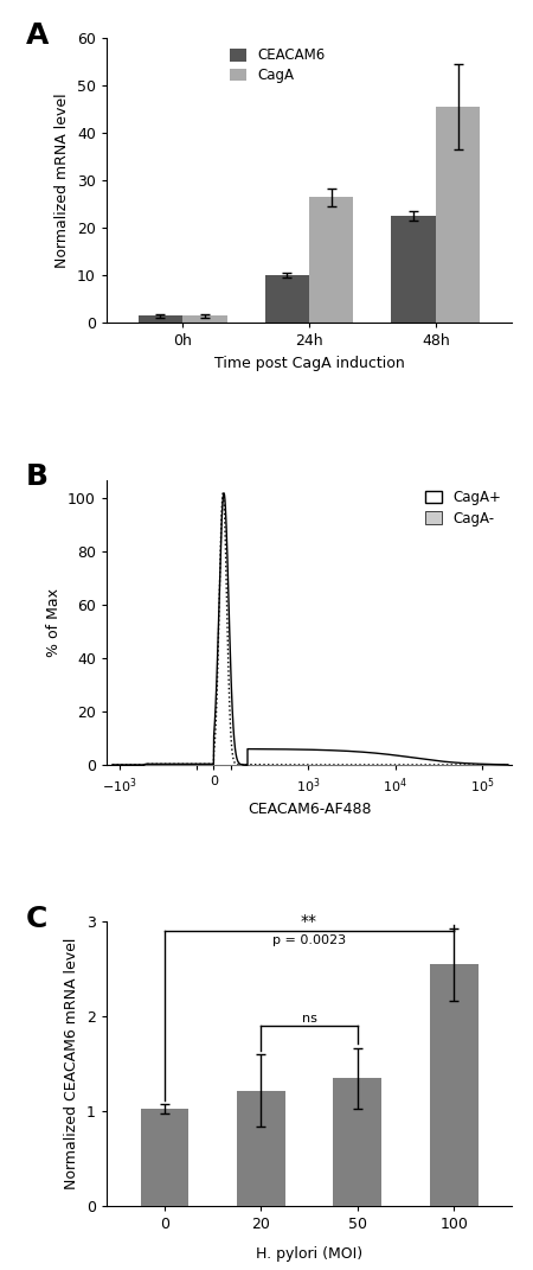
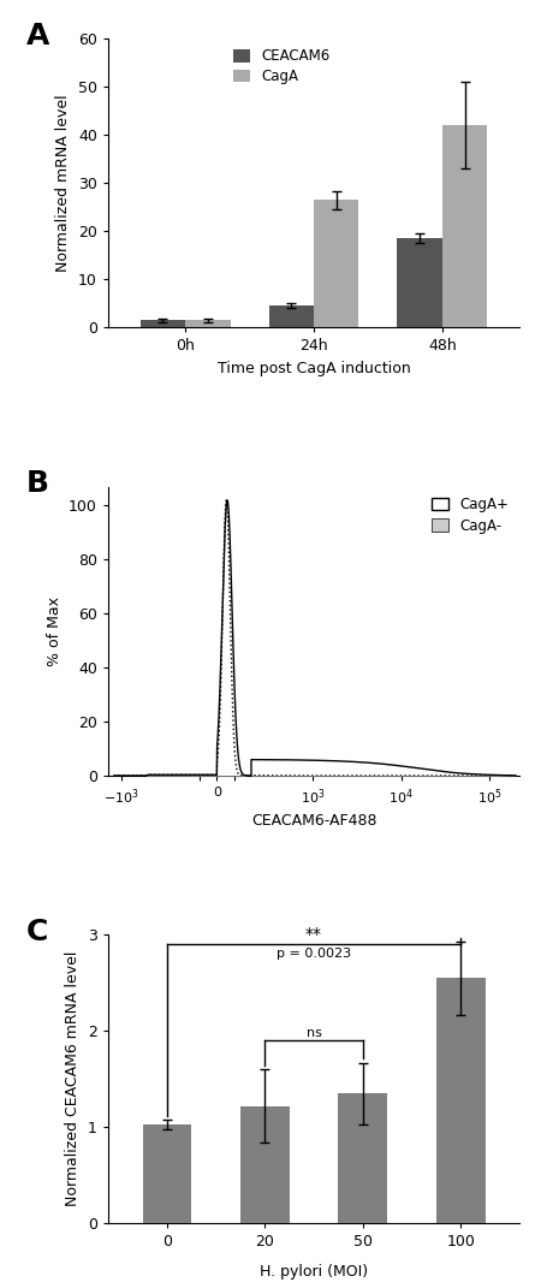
CEACAM6/24h: 10.0 -> 4.7
CEACAM6/48h: 22.5 -> 18.5
CagA/48h: 45.5 -> 42.0
